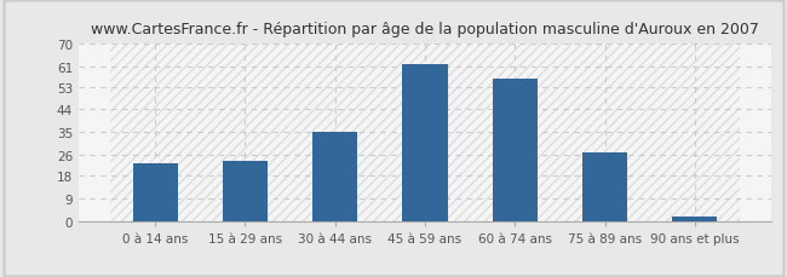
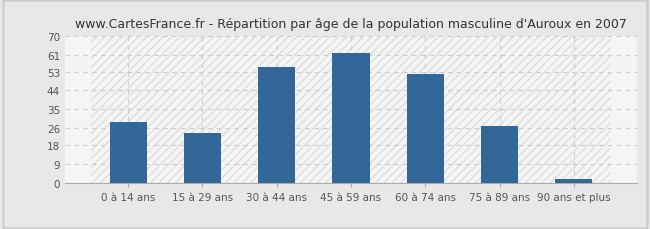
0 à 14 ans: 23 -> 29
30 à 44 ans: 35 -> 55
60 à 74 ans: 56 -> 52
